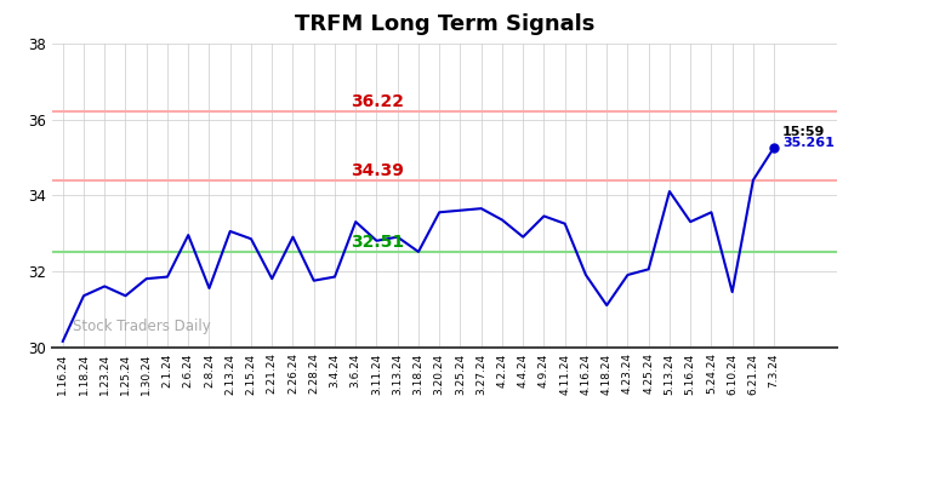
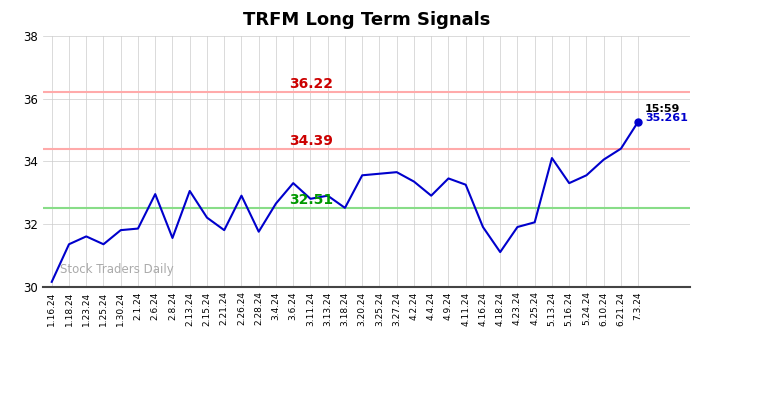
2.15.24: 32.85 -> 32.20
3.4.24: 31.85 -> 32.65
6.10.24: 31.45 -> 34.05
